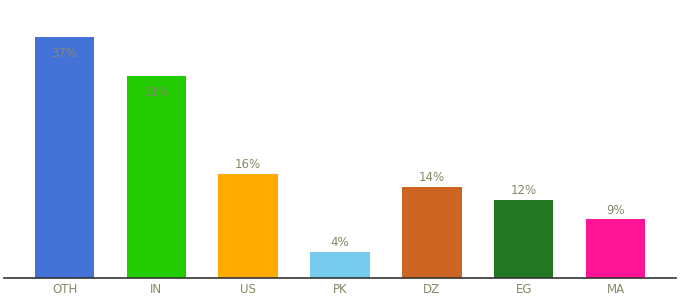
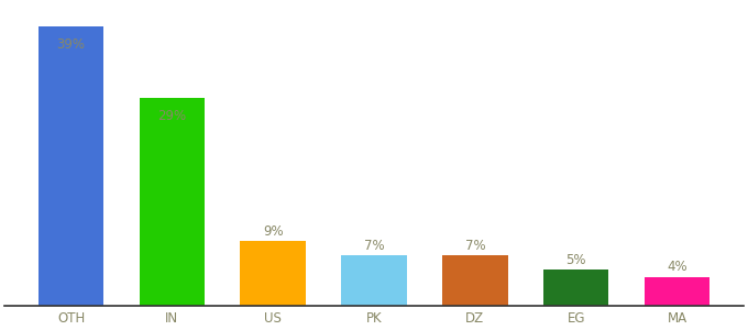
OTH: 37% -> 39%
IN: 31% -> 29%
US: 16% -> 9%
PK: 4% -> 7%
DZ: 14% -> 7%
EG: 12% -> 5%
MA: 9% -> 4%
